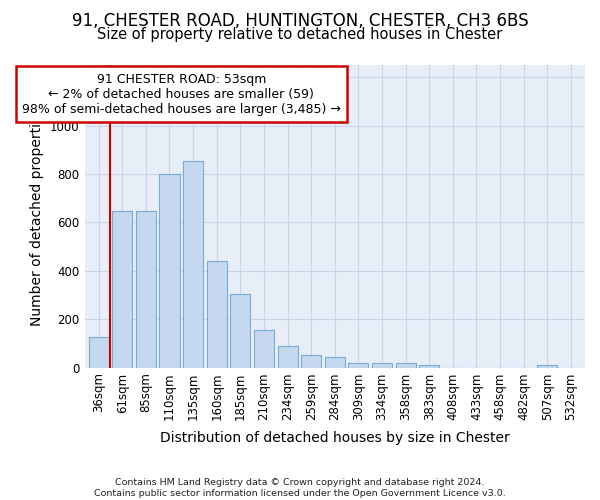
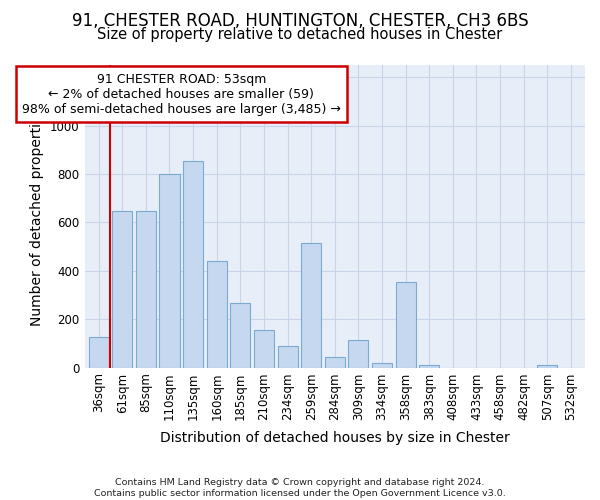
185sqm: 305 -> 265
259sqm: 52 -> 515
309sqm: 18 -> 115
358sqm: 20 -> 355
